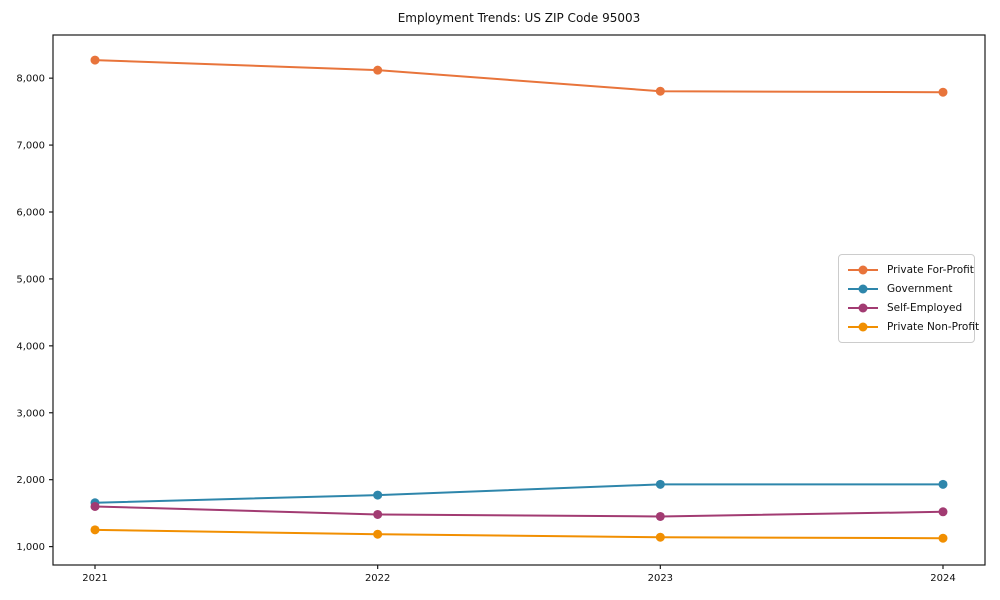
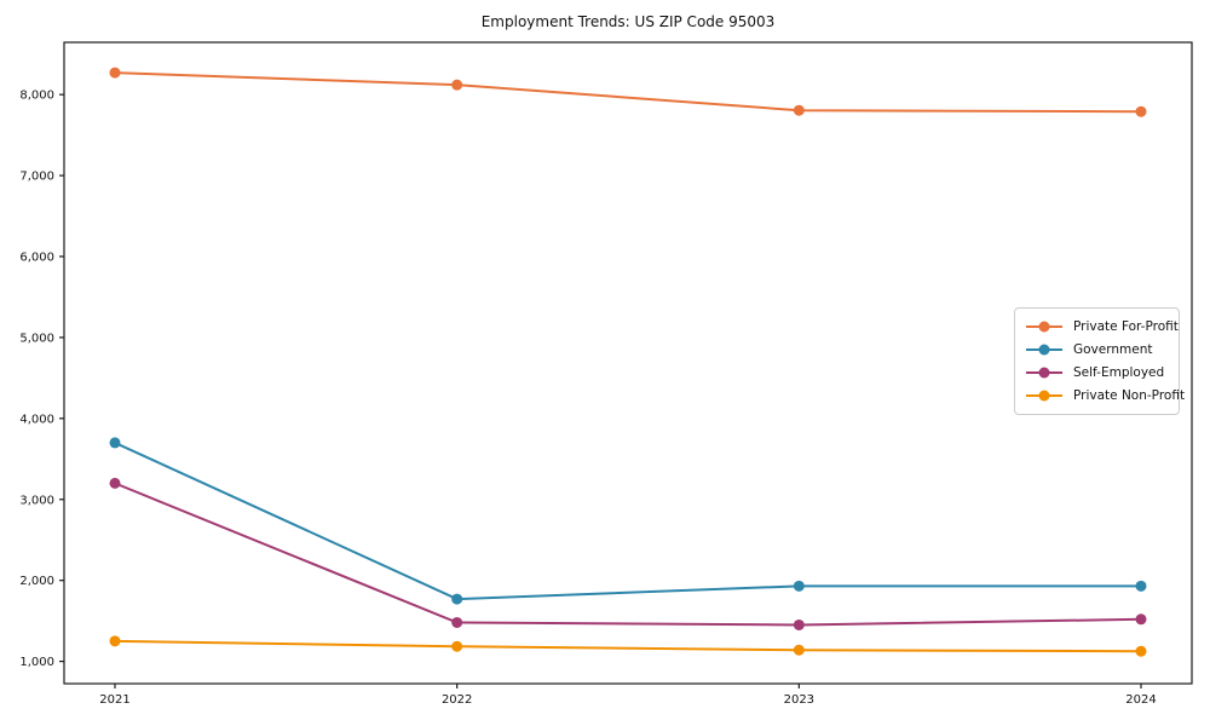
Government/2021: 1700 -> 3700
Self-Employed/2021: 1600 -> 3200
